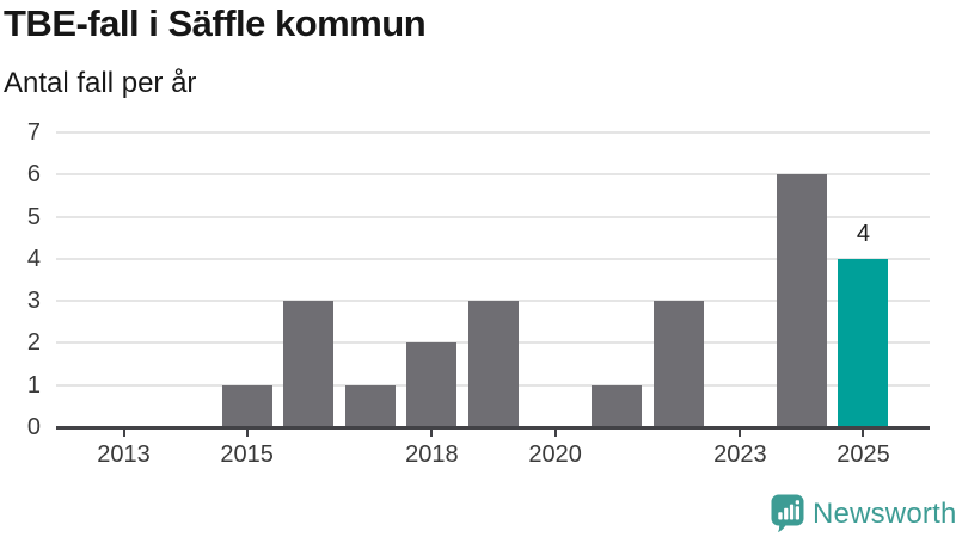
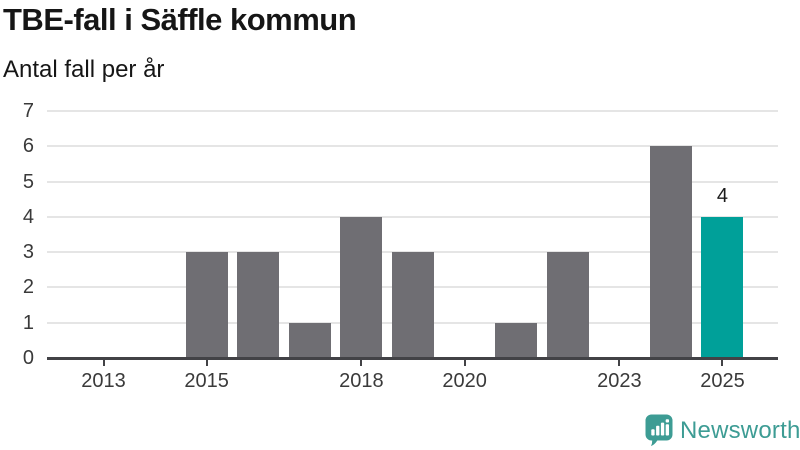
2015: 1 -> 3
2018: 2 -> 4
